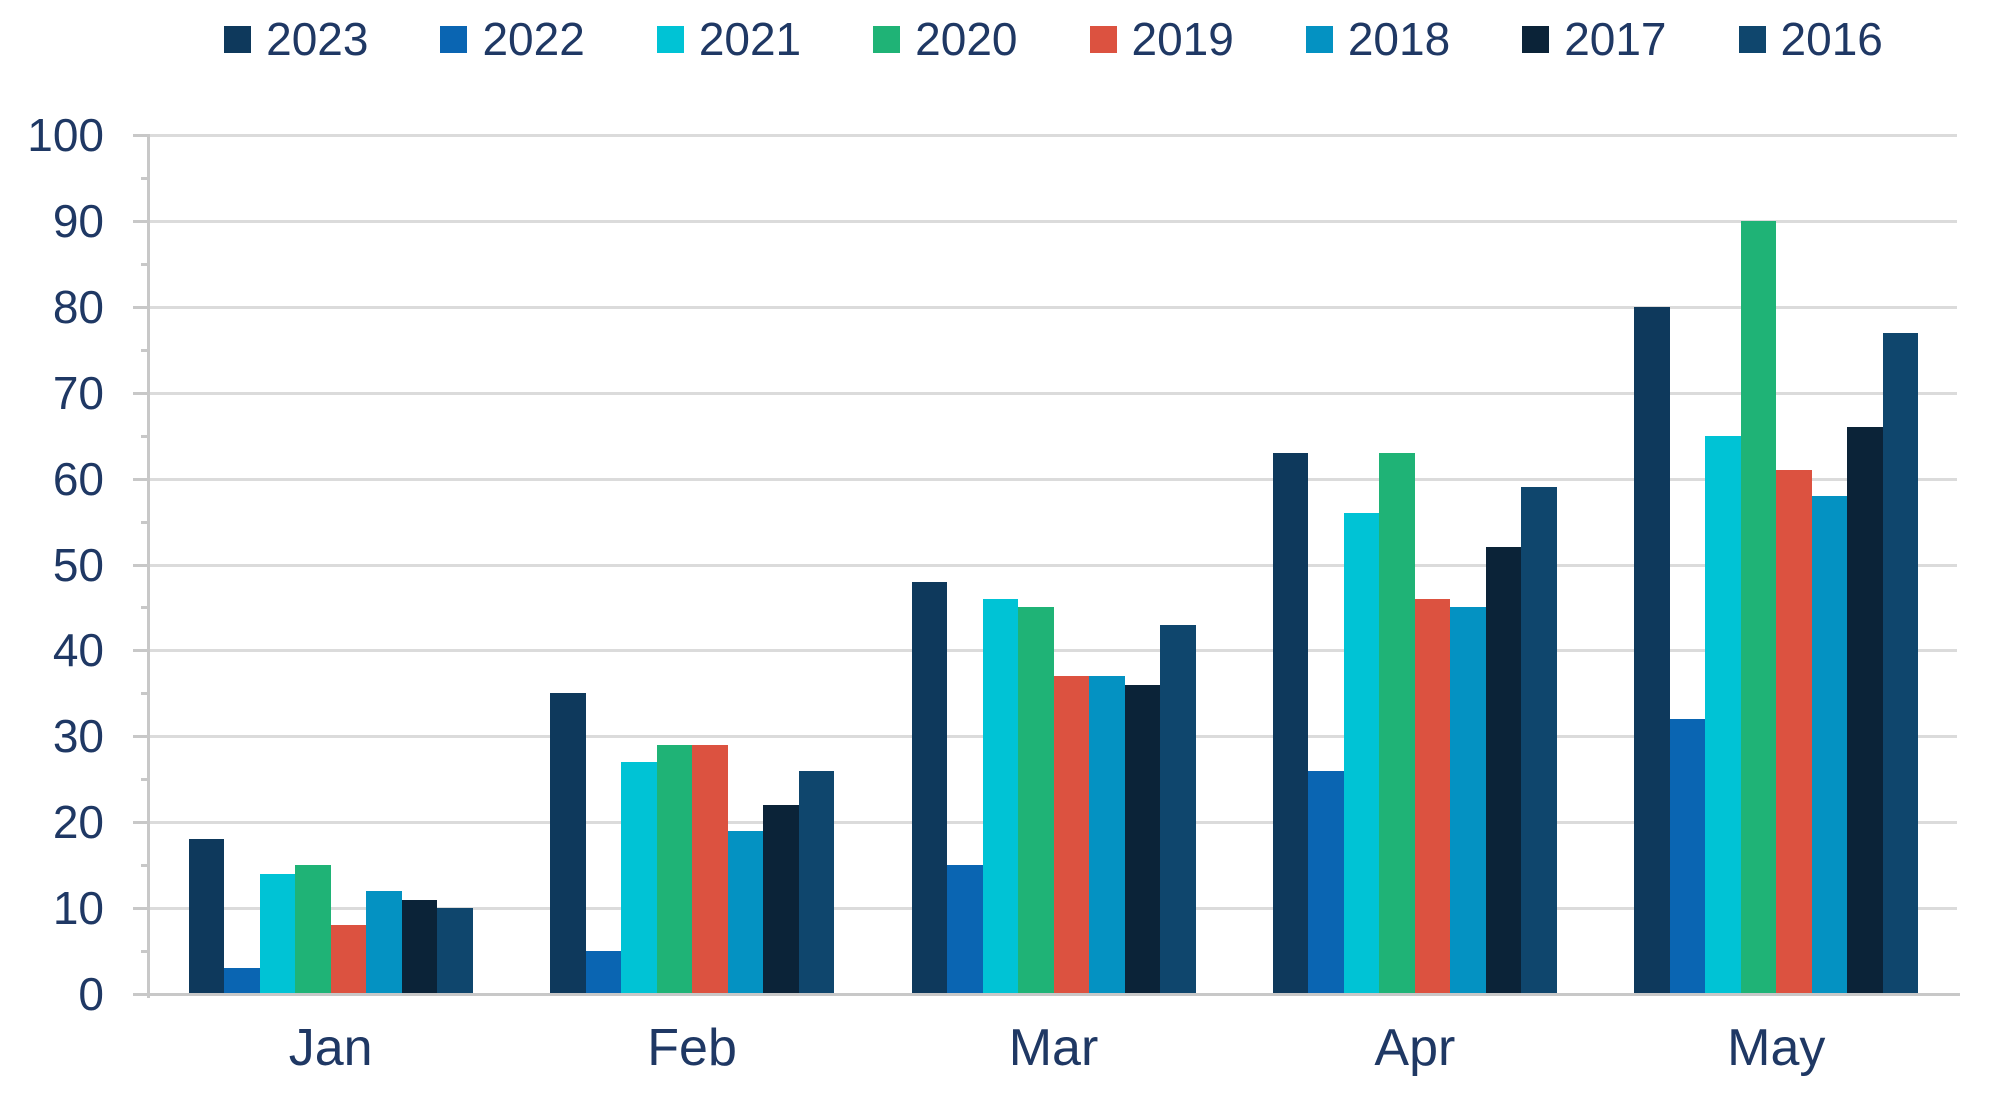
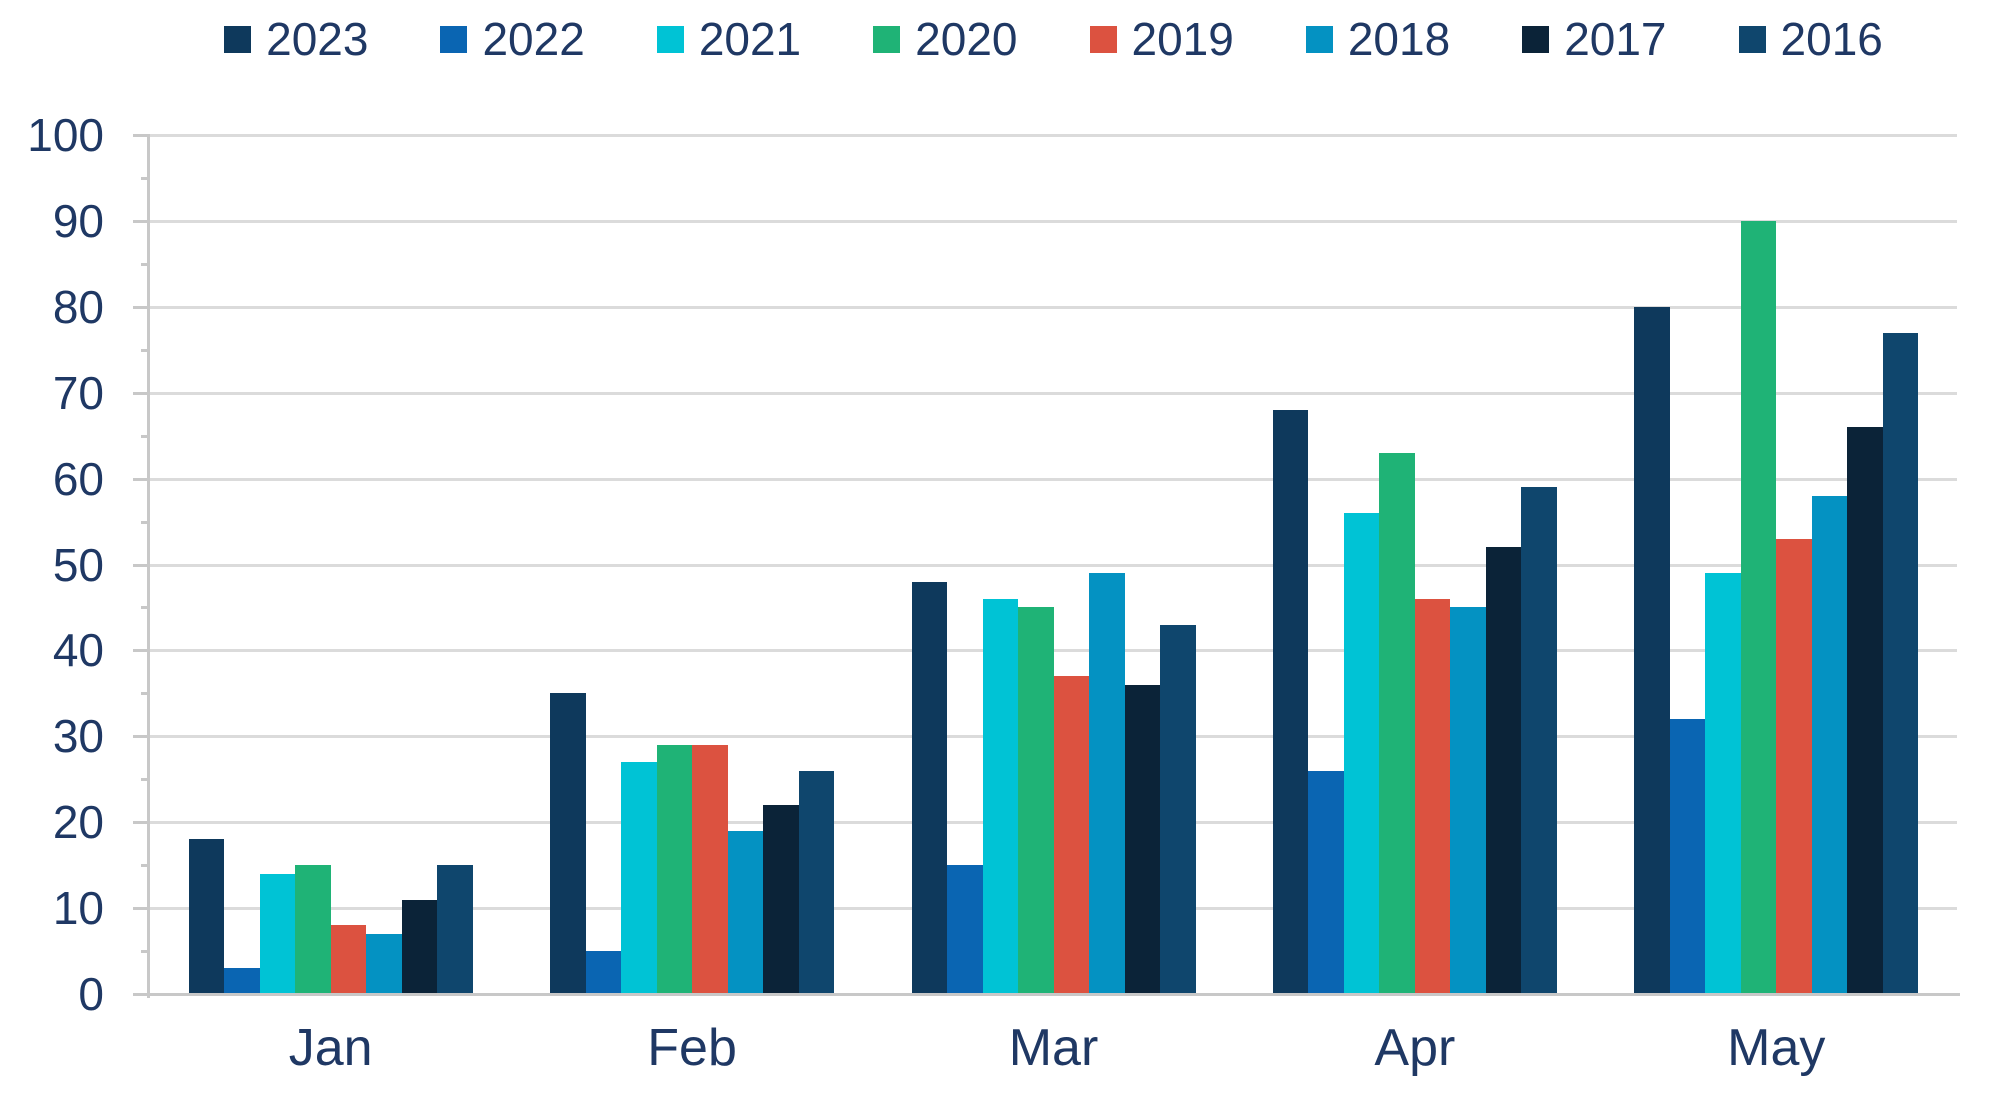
2018/Jan: 12 -> 7
2016/Jan: 10 -> 15
2018/Mar: 37 -> 49
2023/Apr: 63 -> 68
2021/May: 65 -> 49
2019/May: 61 -> 53
